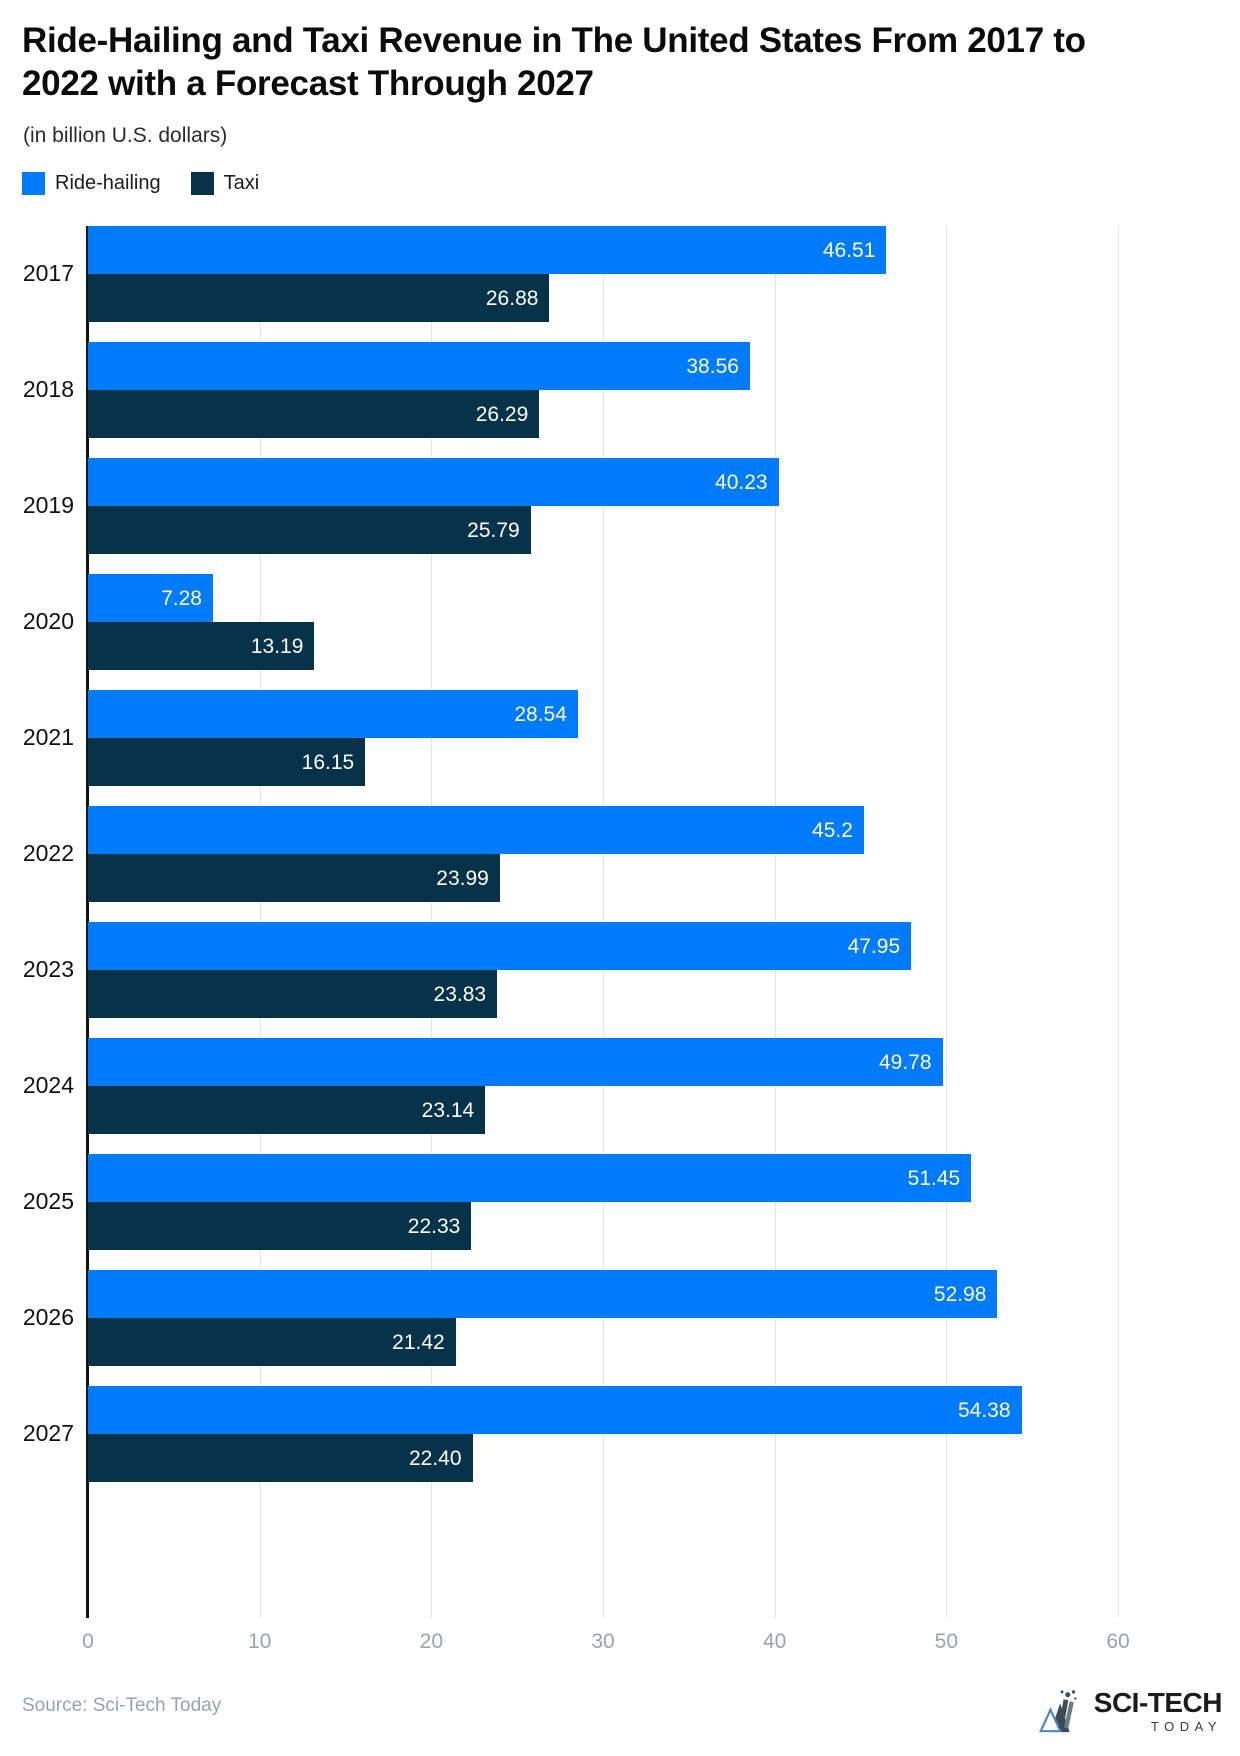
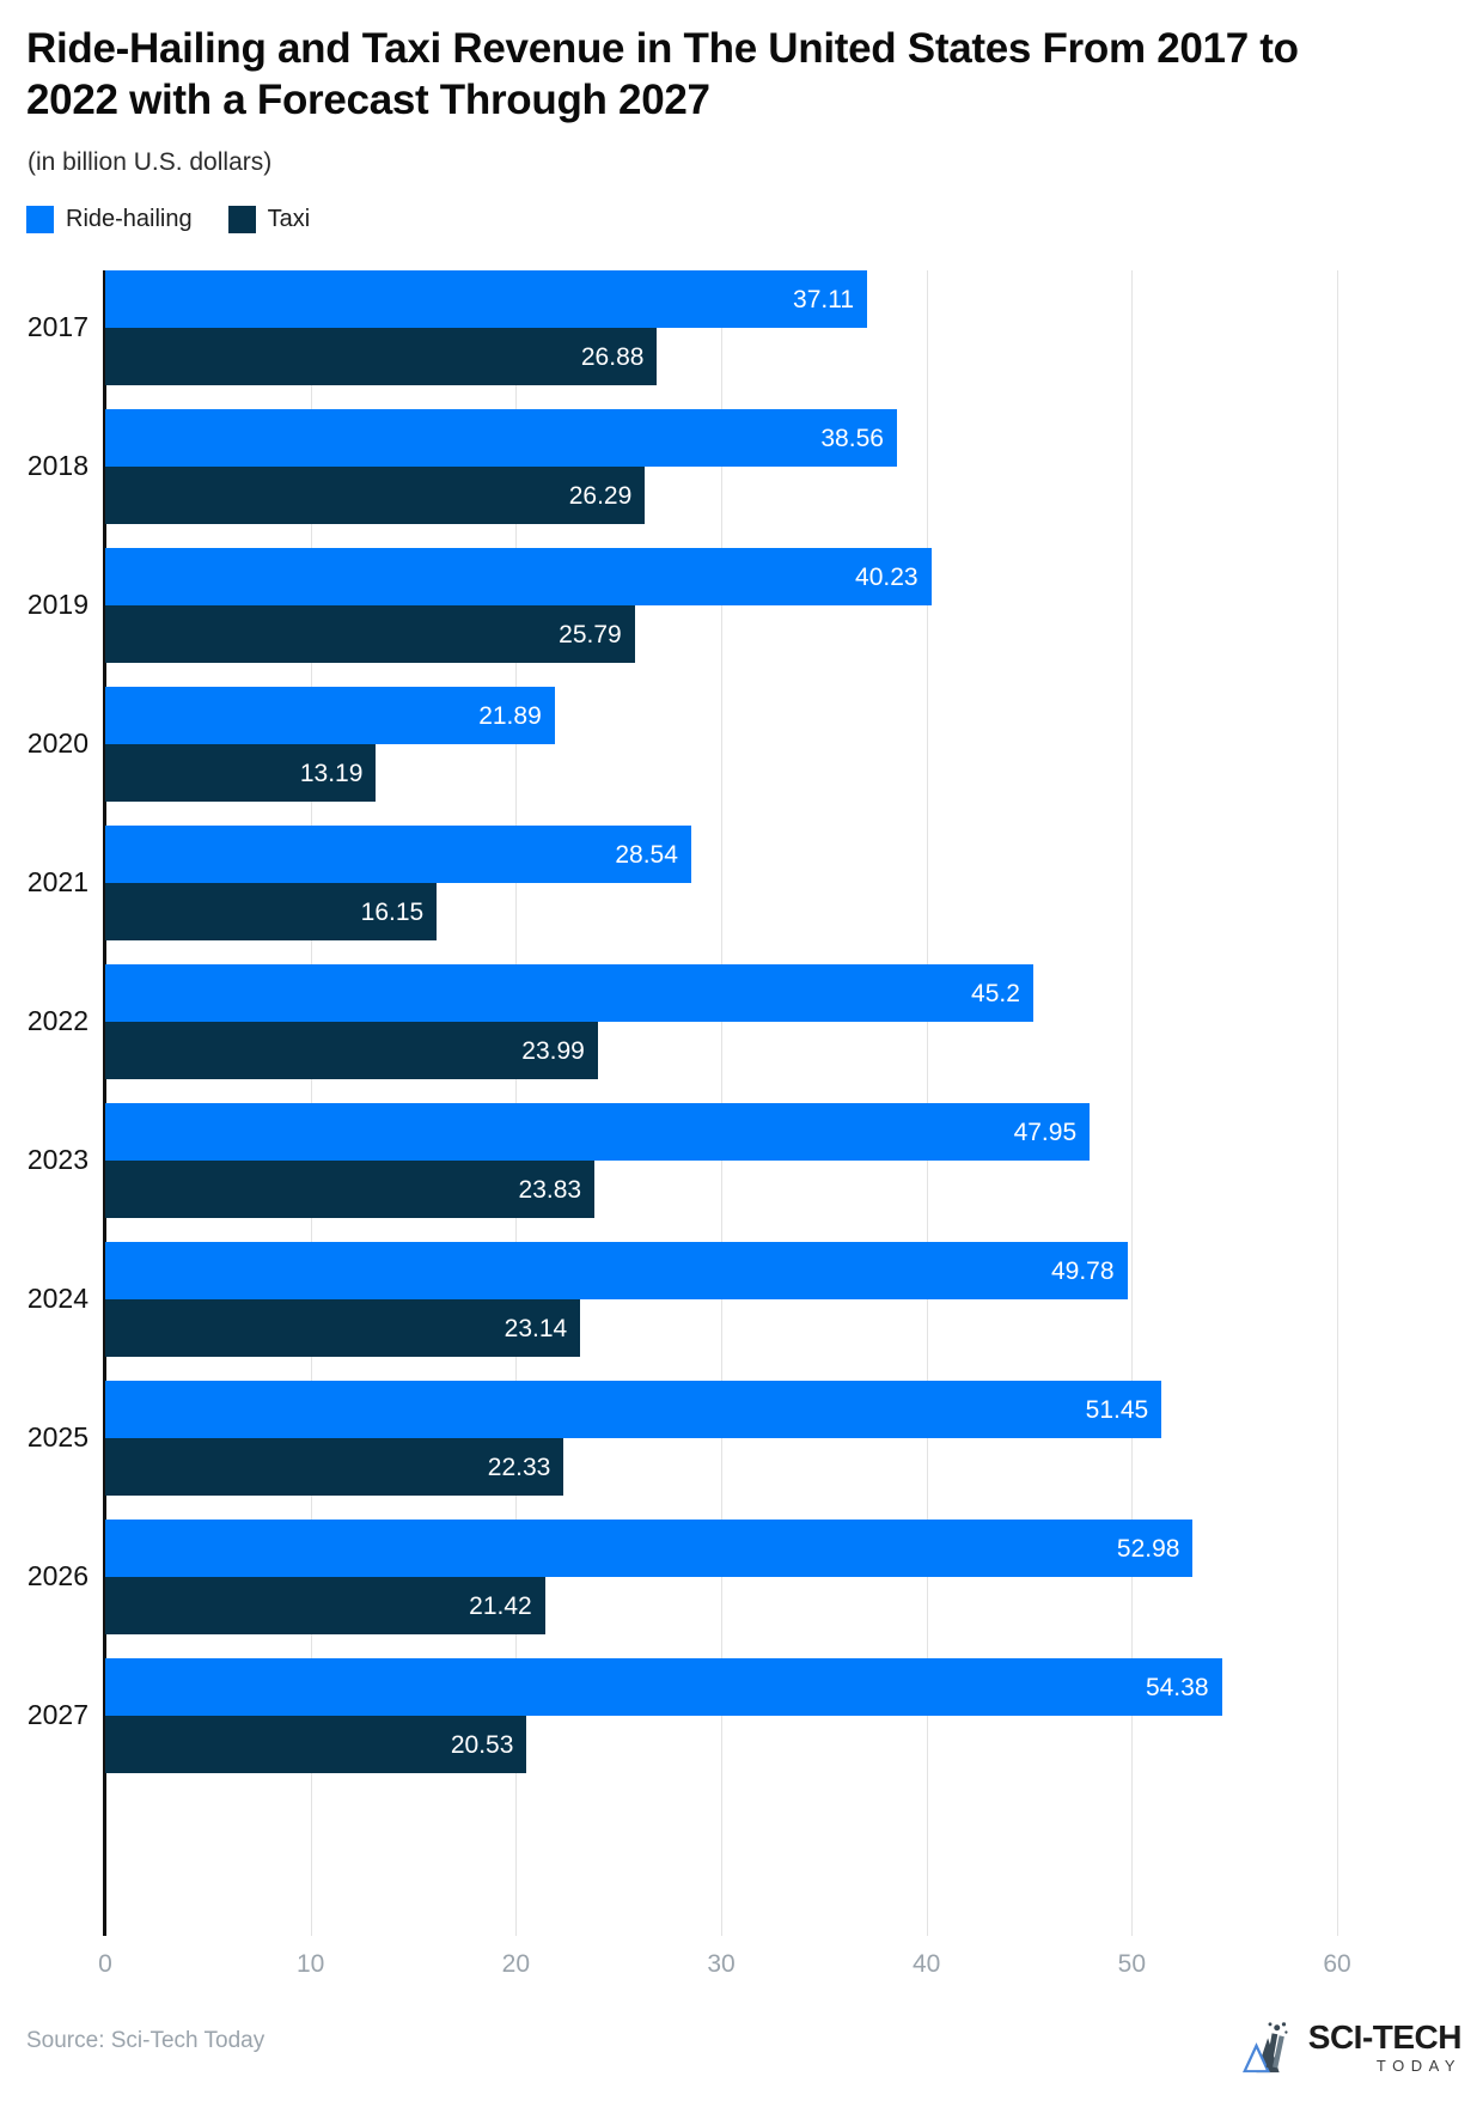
Ride-hailing/2017: 46.51 -> 37.11
Ride-hailing/2020: 7.28 -> 21.89
Taxi/2027: 22.40 -> 20.53
